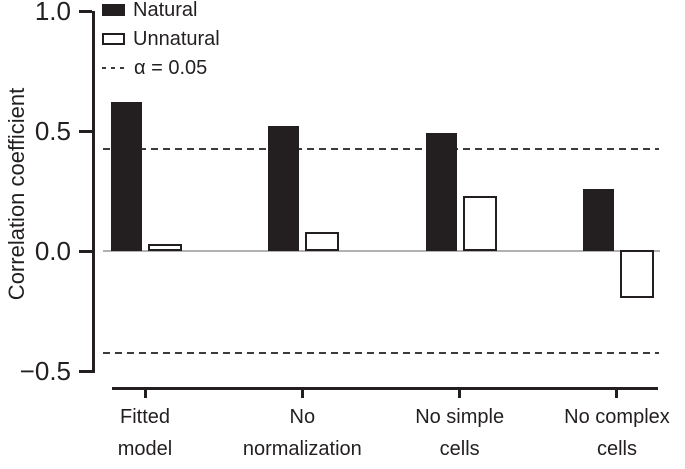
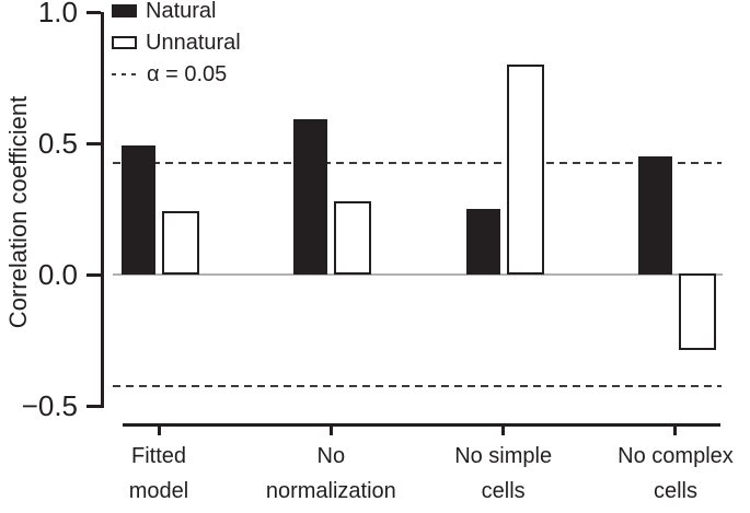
Natural/Fitted model: 0.62 -> 0.49
Unnatural/Fitted model: 0.03 -> 0.24
Natural/No normalization: 0.52 -> 0.59
Unnatural/No normalization: 0.08 -> 0.28
Natural/No simple cells: 0.49 -> 0.25
Unnatural/No simple cells: 0.23 -> 0.80
Natural/No complex cells: 0.26 -> 0.45
Unnatural/No complex cells: -0.20 -> -0.29
